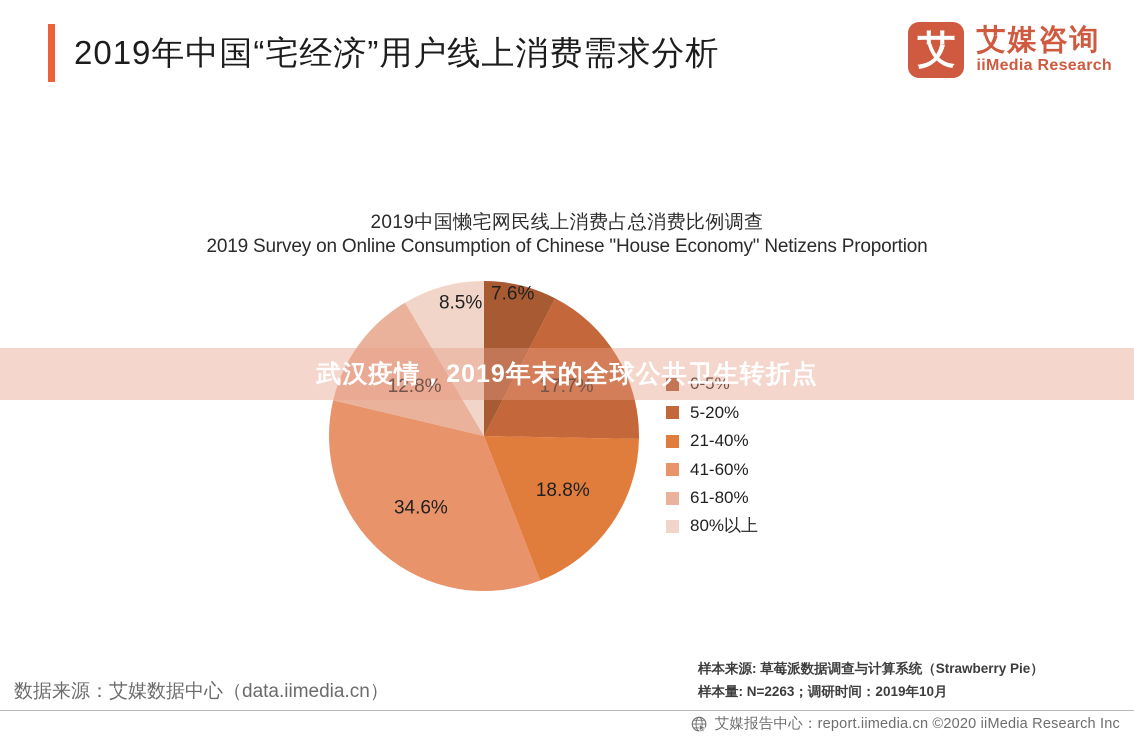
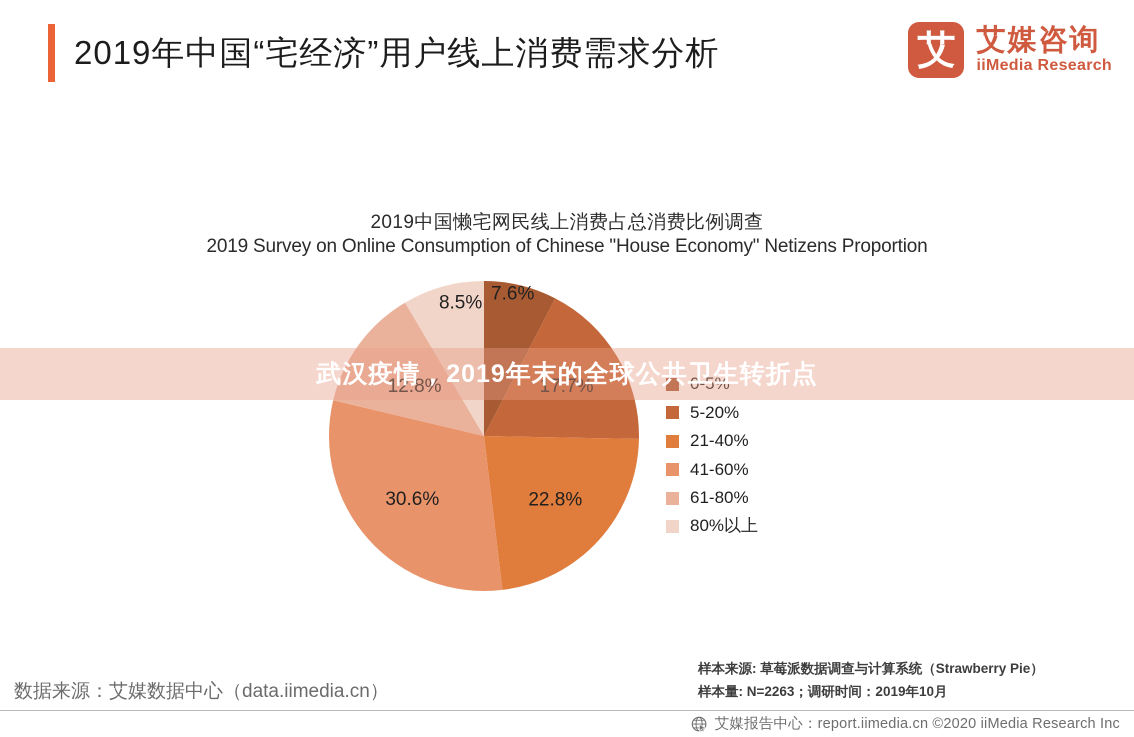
21-40%: 18.8% -> 22.8%
41-60%: 34.6% -> 30.6%
